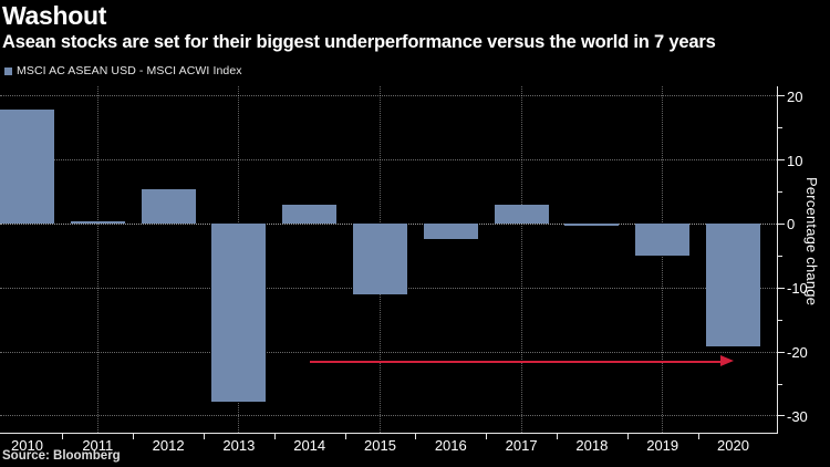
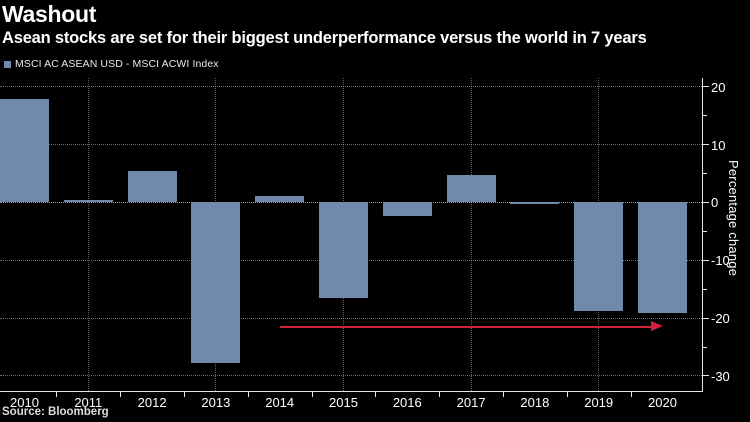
2014: 3 -> 1
2015: -11 -> -17
2017: 3 -> 5
2019: -5 -> -19
